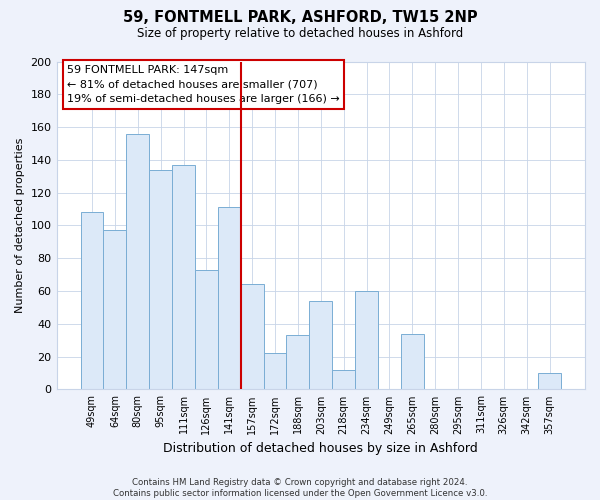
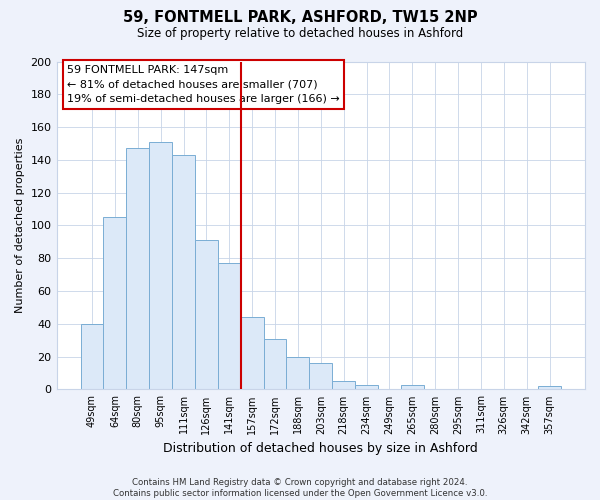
49sqm: 108 -> 40
64sqm: 97 -> 105
80sqm: 156 -> 147
95sqm: 134 -> 151
111sqm: 137 -> 143
126sqm: 73 -> 91
141sqm: 111 -> 77
157sqm: 64 -> 44
172sqm: 22 -> 31
188sqm: 33 -> 20
203sqm: 54 -> 16
218sqm: 12 -> 5
234sqm: 60 -> 3
265sqm: 34 -> 3
357sqm: 10 -> 2
